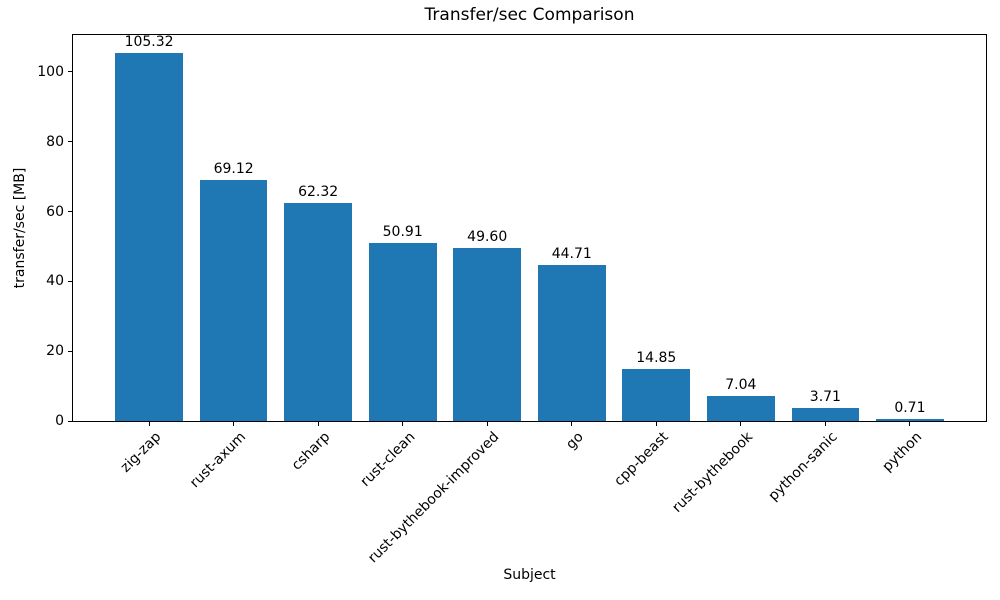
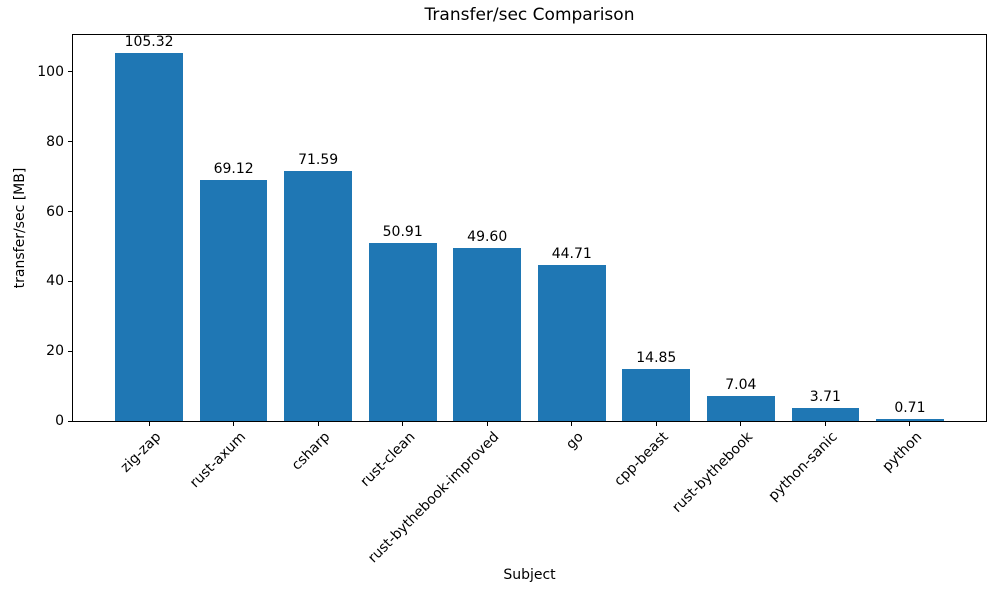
csharp: 62.32 -> 71.59
